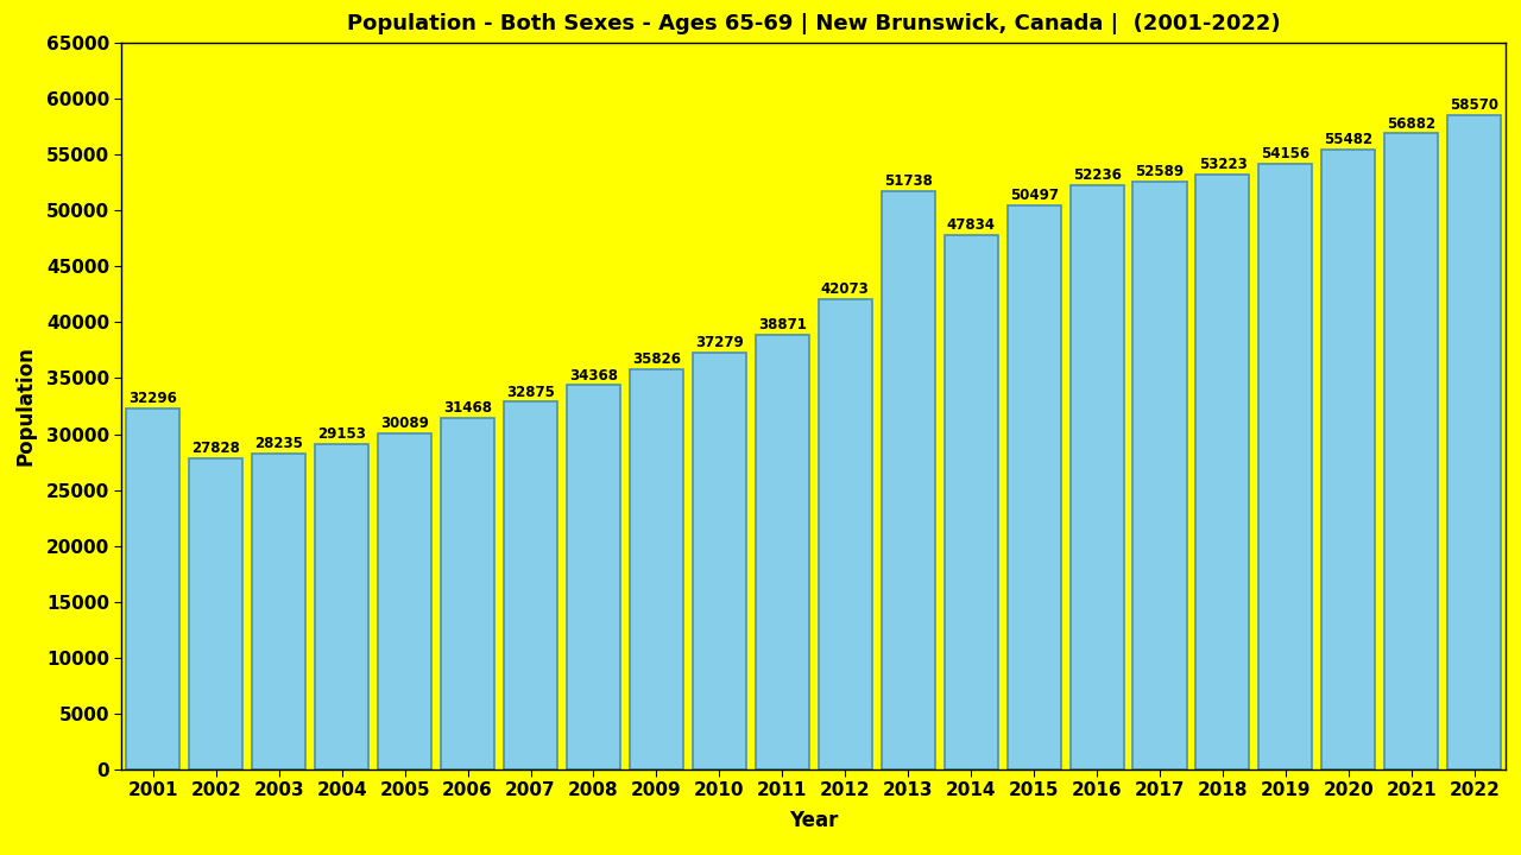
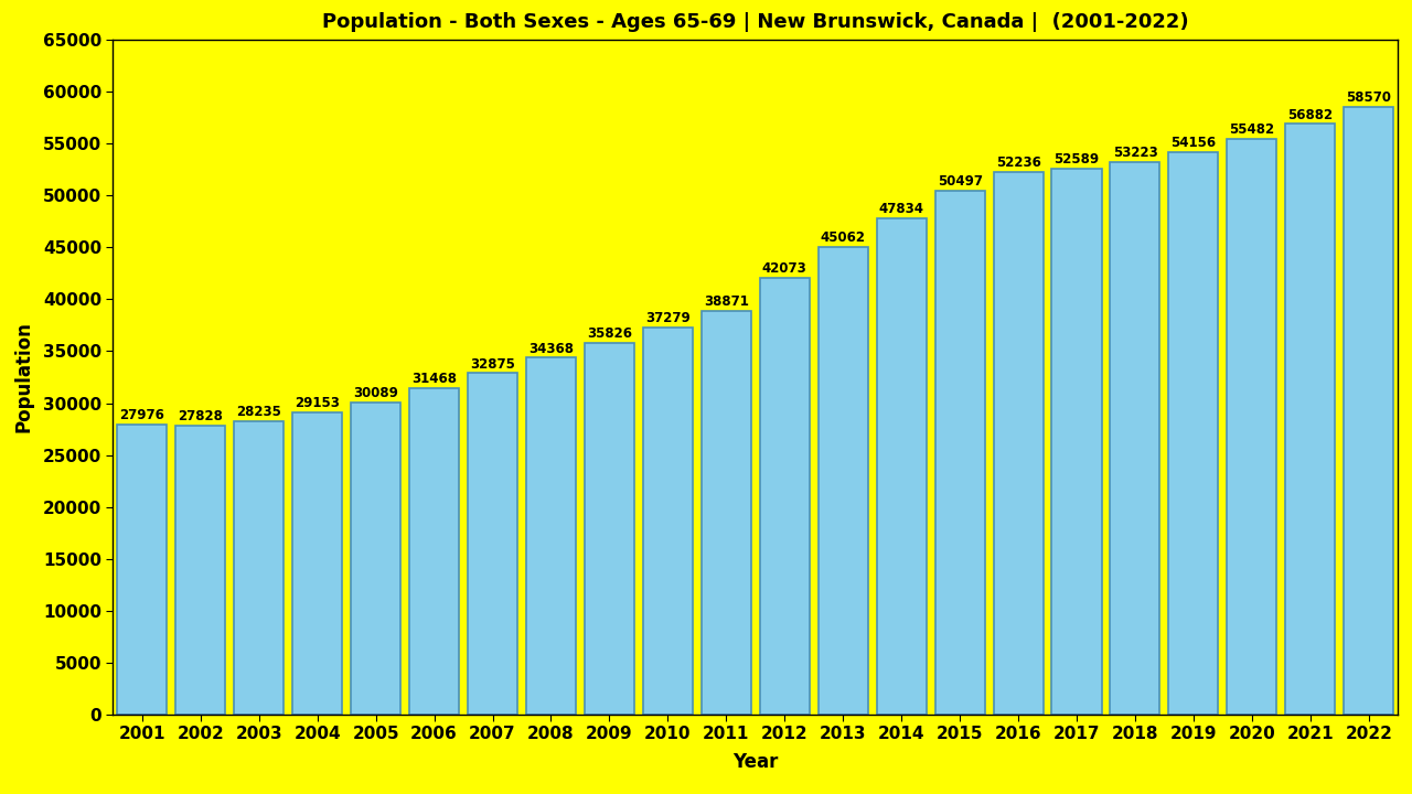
2001: 32296 -> 27976
2013: 51738 -> 45062
